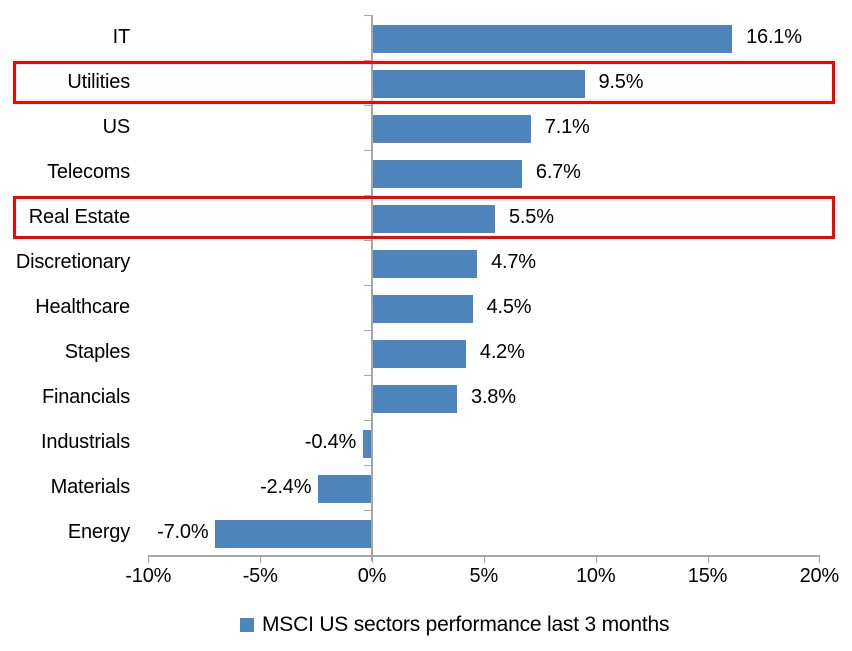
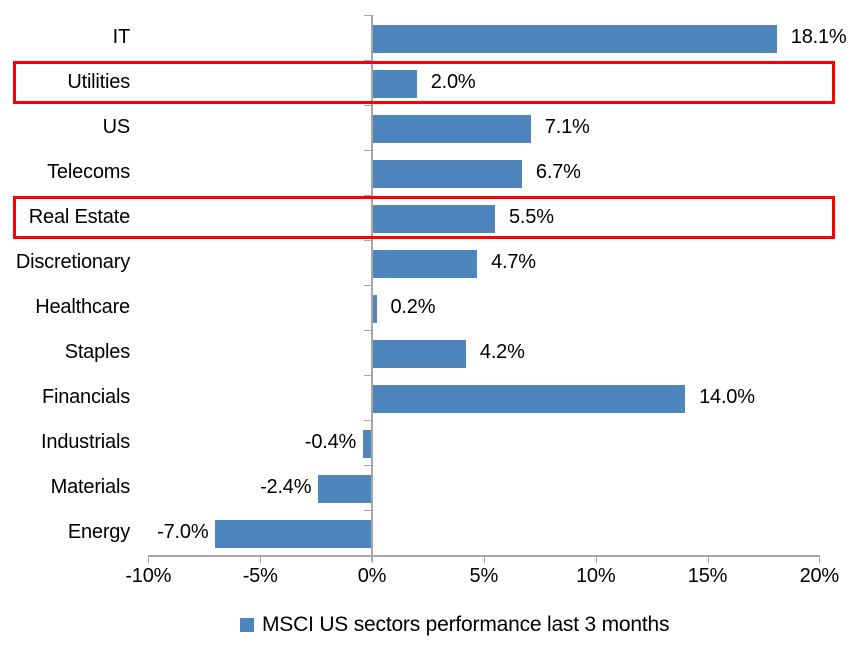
IT: 16.1% -> 18.1%
Utilities: 9.5% -> 2.0%
Healthcare: 4.5% -> 0.2%
Financials: 3.8% -> 14.0%
